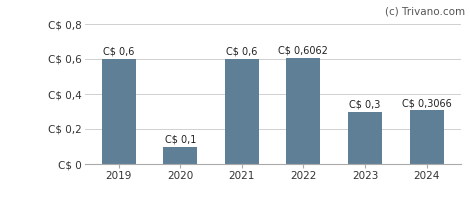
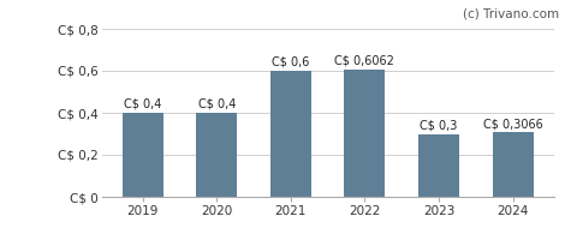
2019: 0,6 -> 0,4
2020: 0,1 -> 0,4
